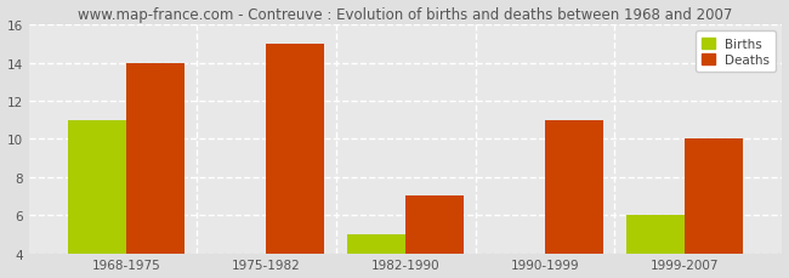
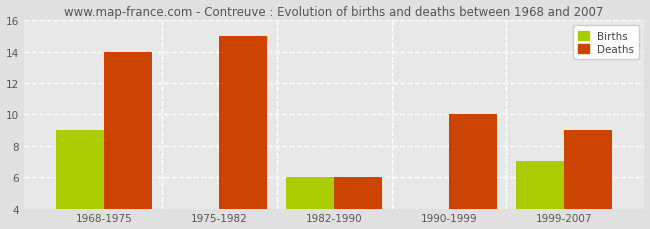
Births/1968-1975: 11 -> 9
Births/1982-1990: 5 -> 6
Deaths/1982-1990: 7 -> 6
Deaths/1990-1999: 11 -> 10
Births/1999-2007: 6 -> 7
Deaths/1999-2007: 10 -> 9
